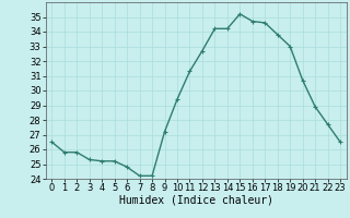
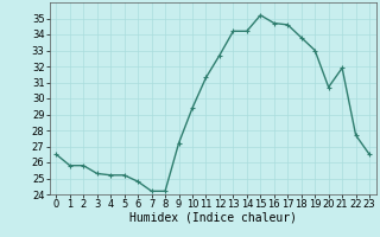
21: 28.9 -> 31.9
